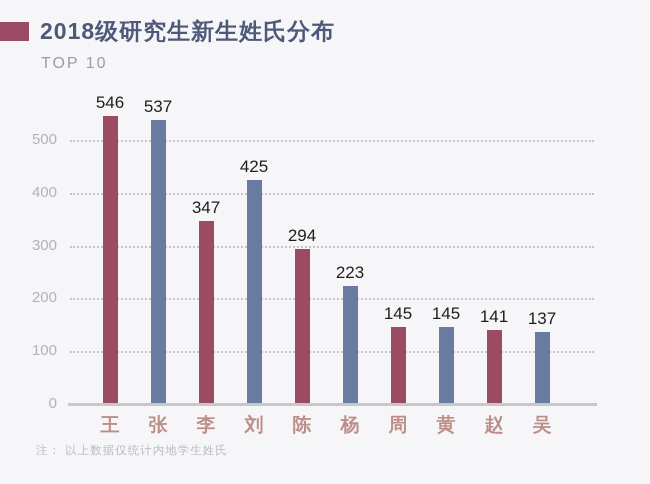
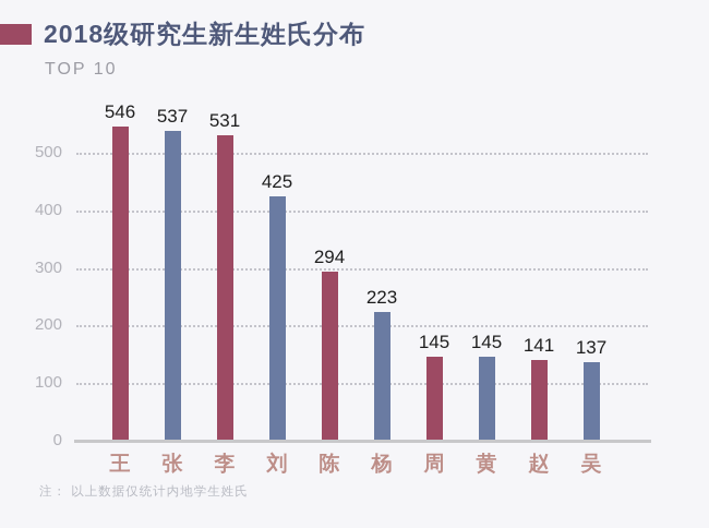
李: 347 -> 531
